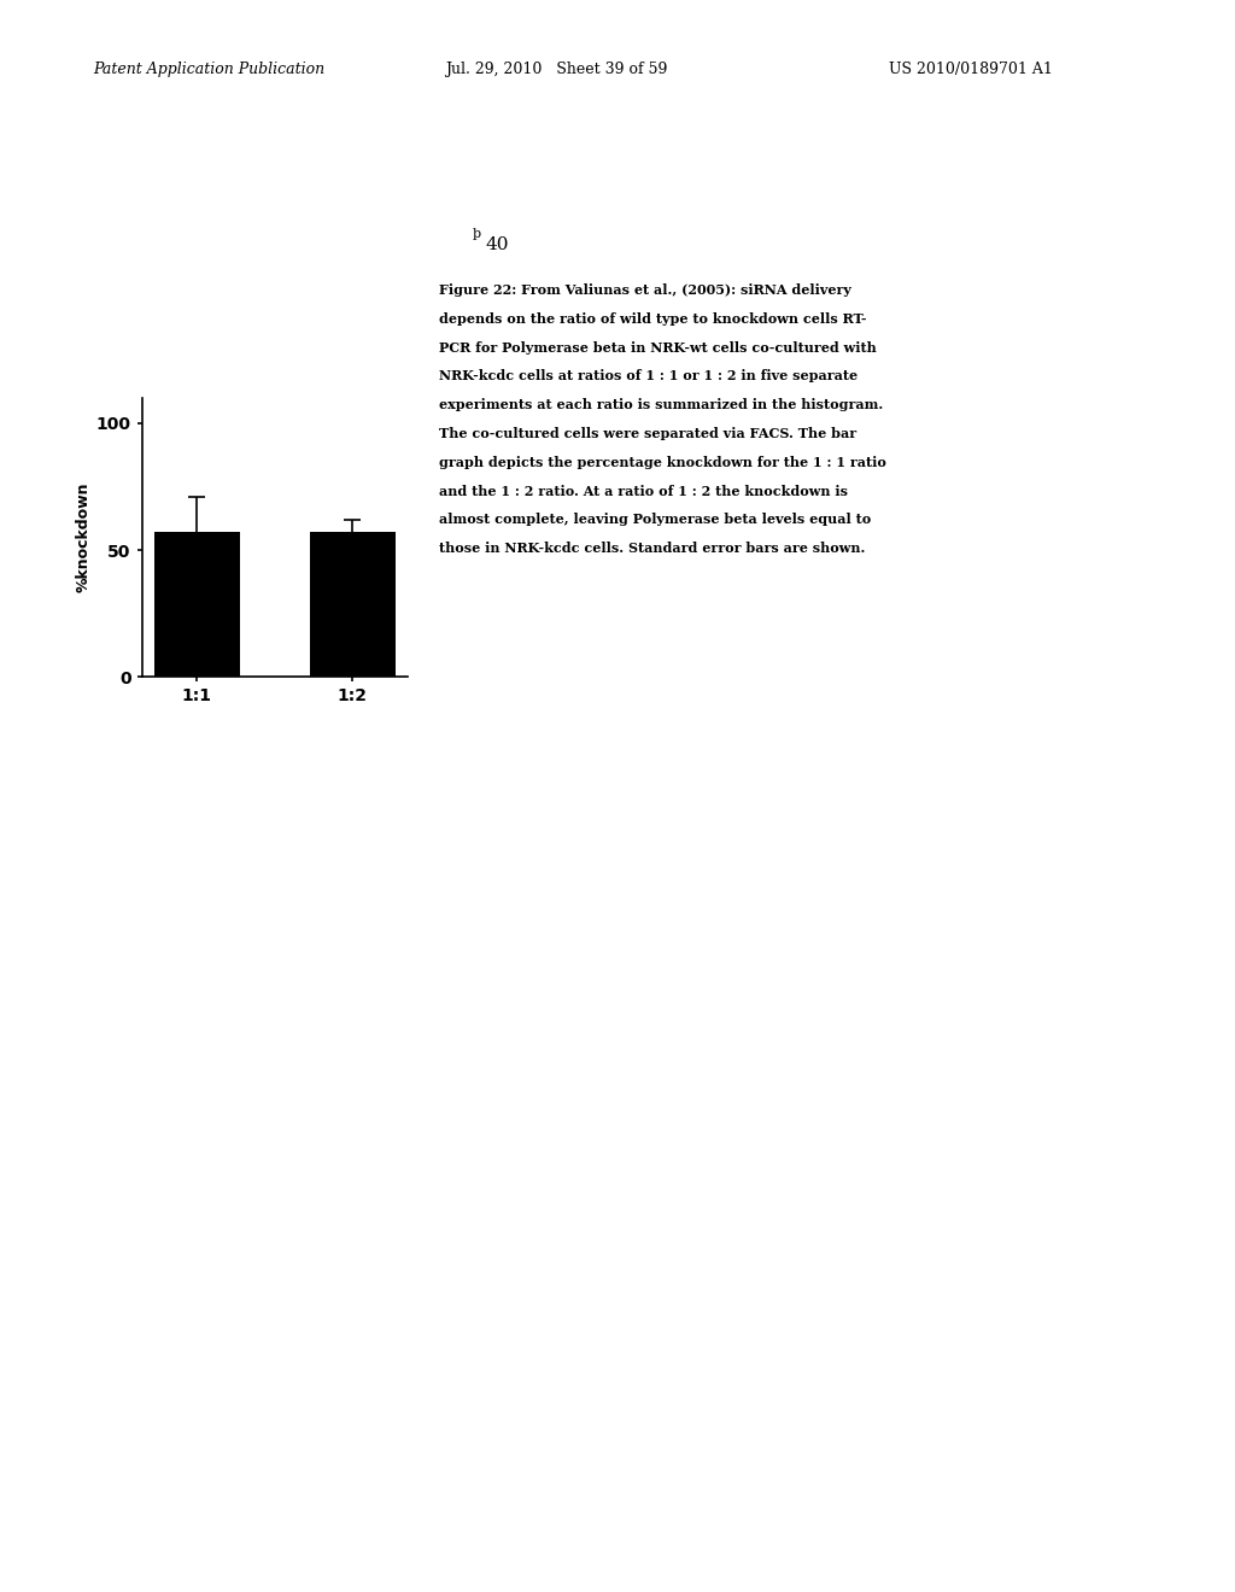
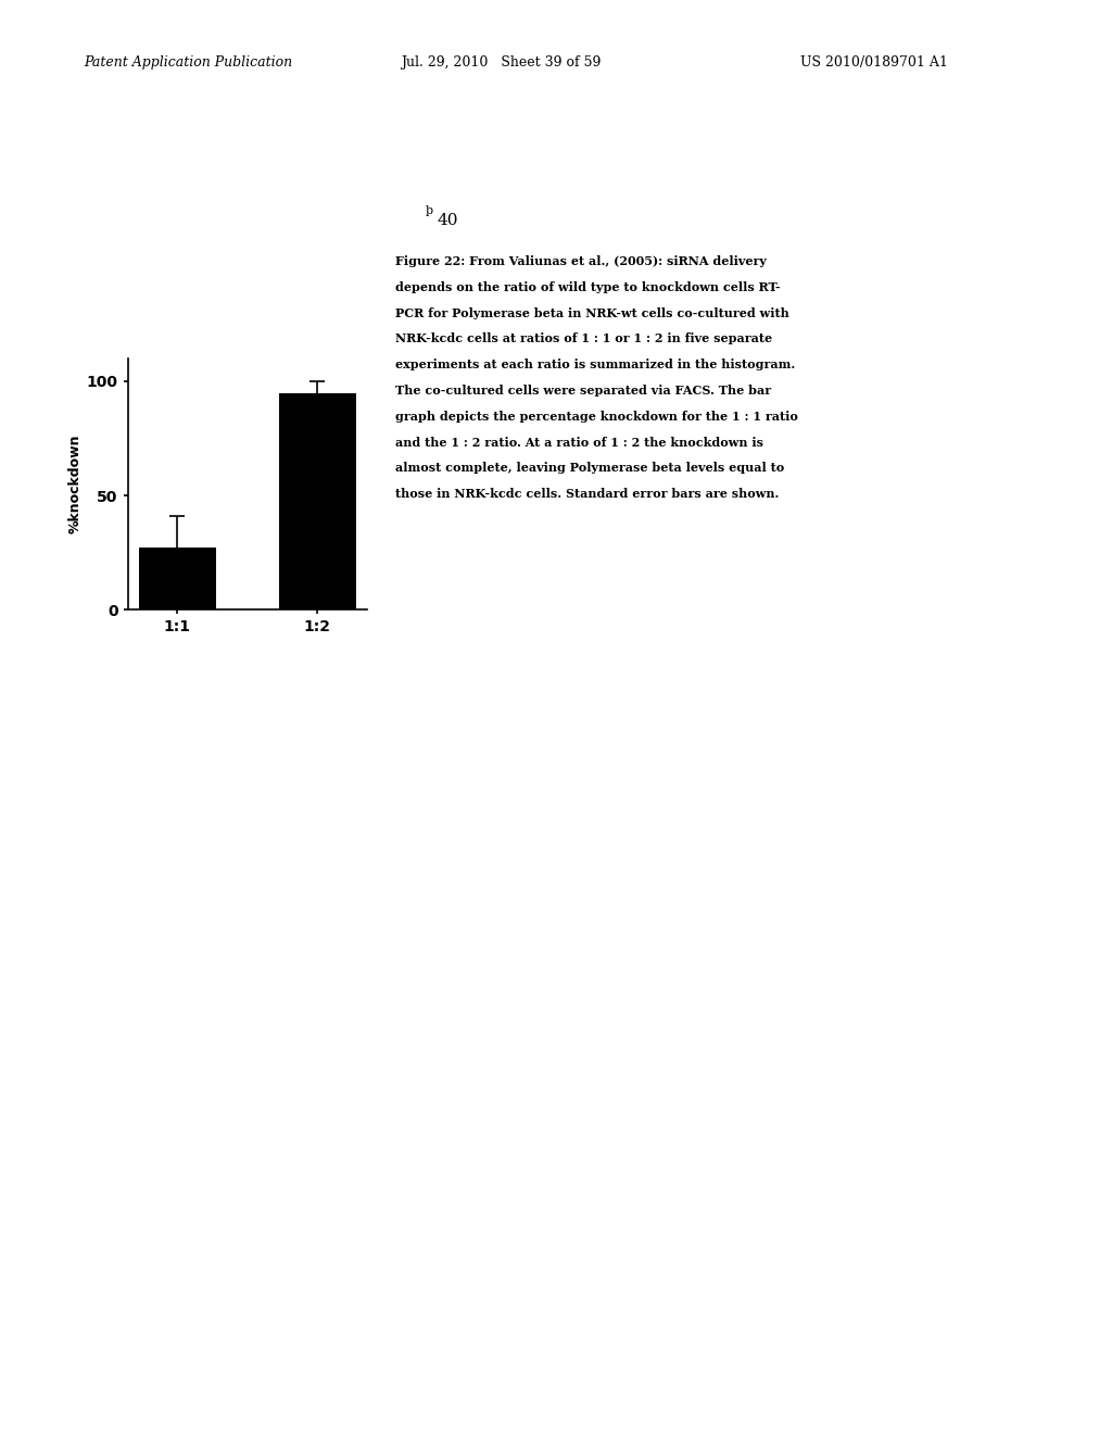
1:1: 57 -> 27
1:2: 57 -> 95
